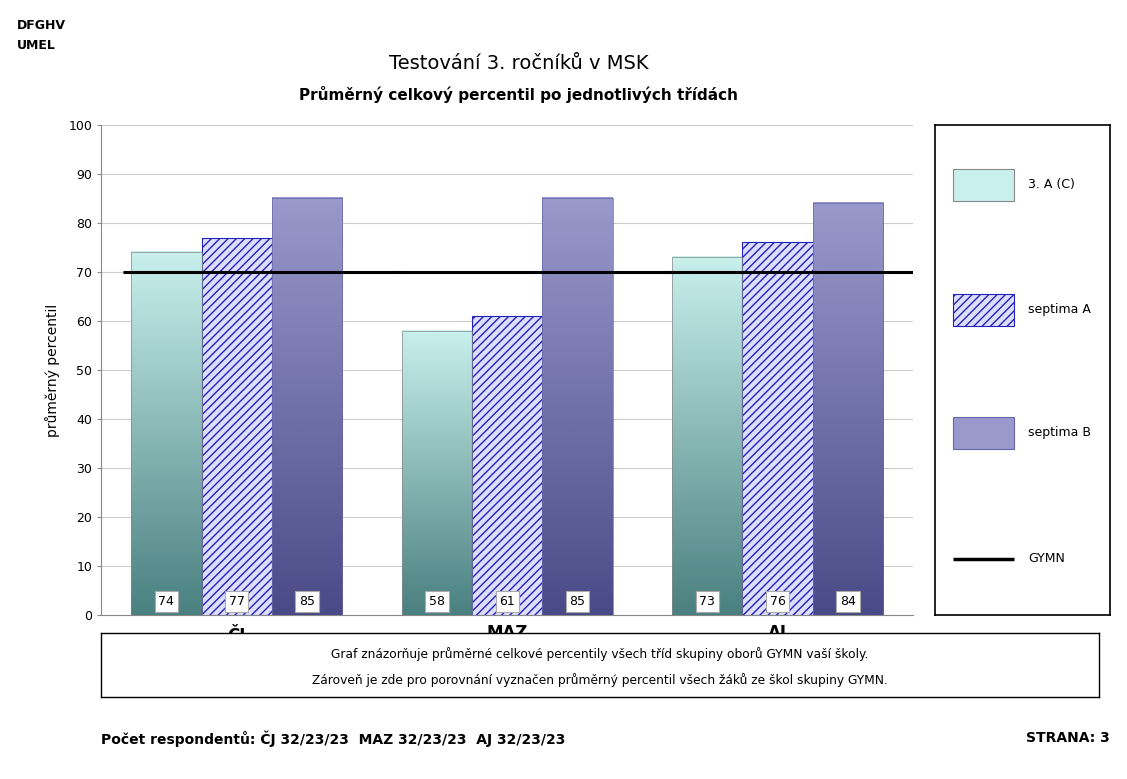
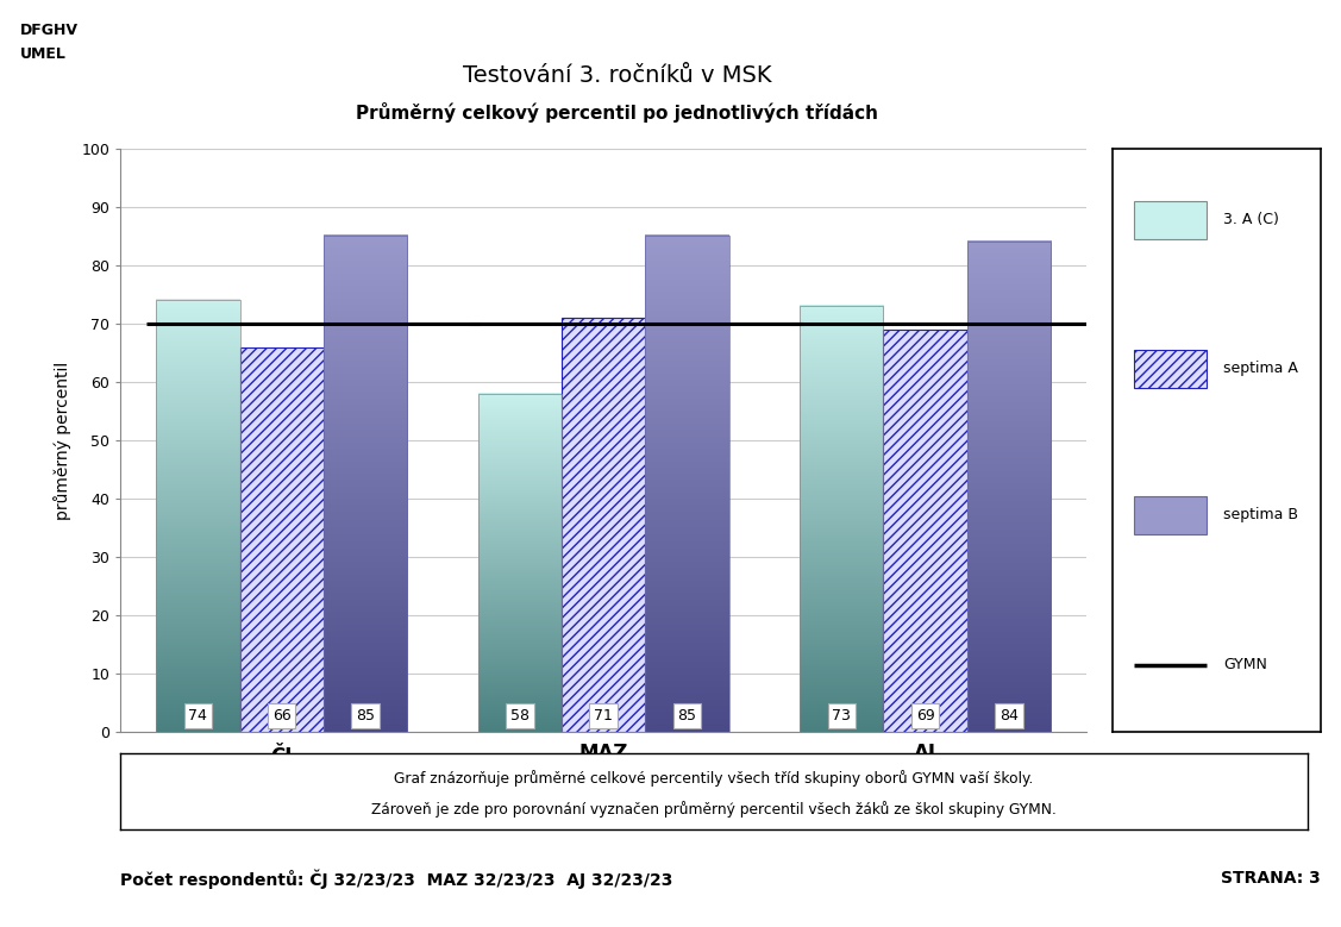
ČJ: 77 -> 66
MAZ: 61 -> 71
AJ: 76 -> 69
